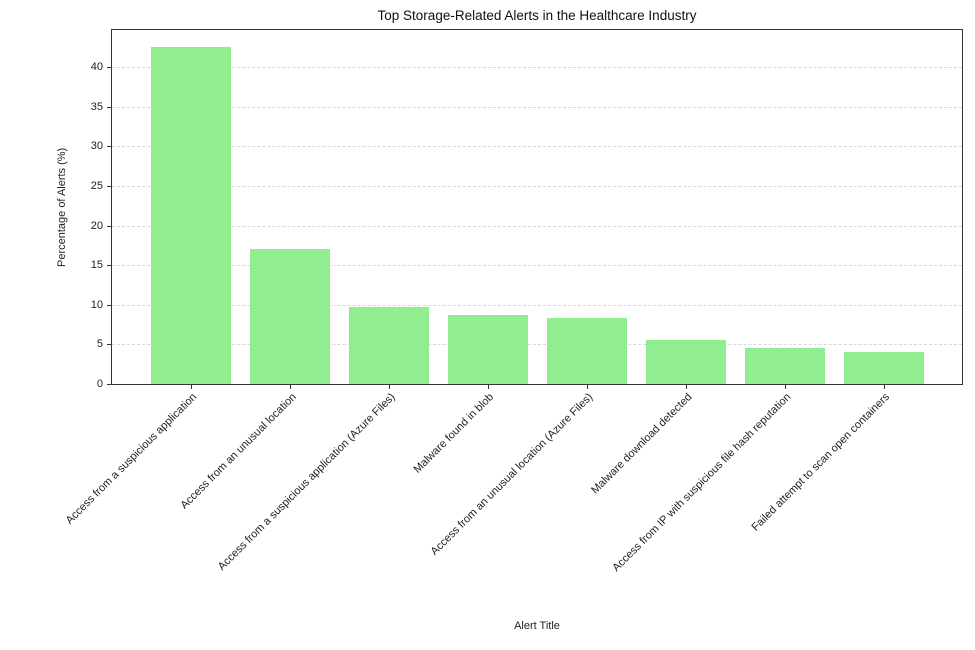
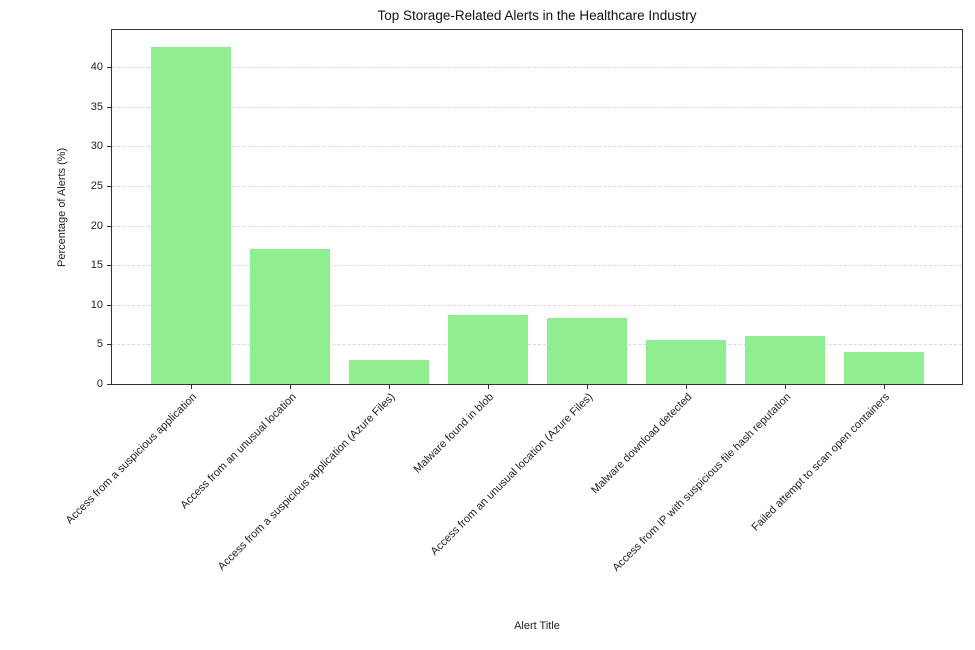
Access from a suspicious application (Azure Files): 10 -> 3
Access from IP with suspicious file hash reputation: 5 -> 6
